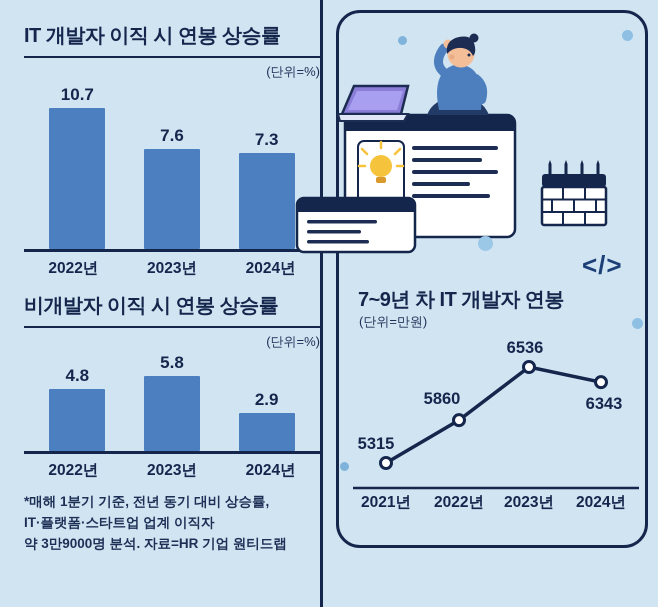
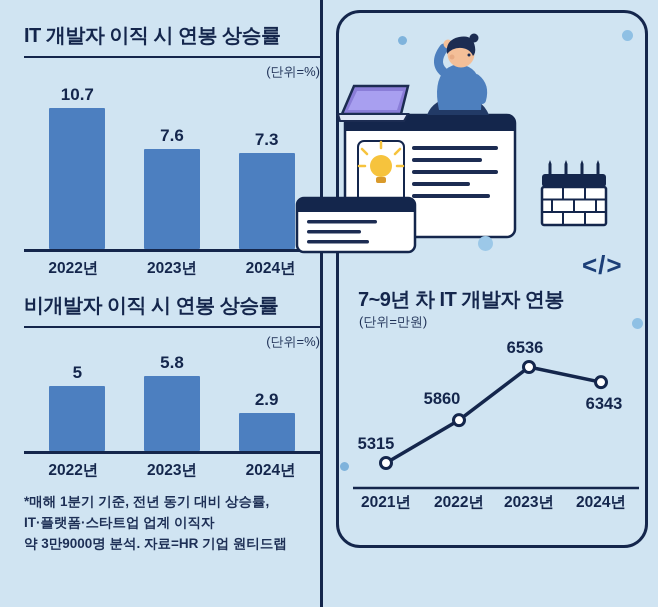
비개발자 이직 시 연봉 상승률/2022년: 4.8 -> 5
